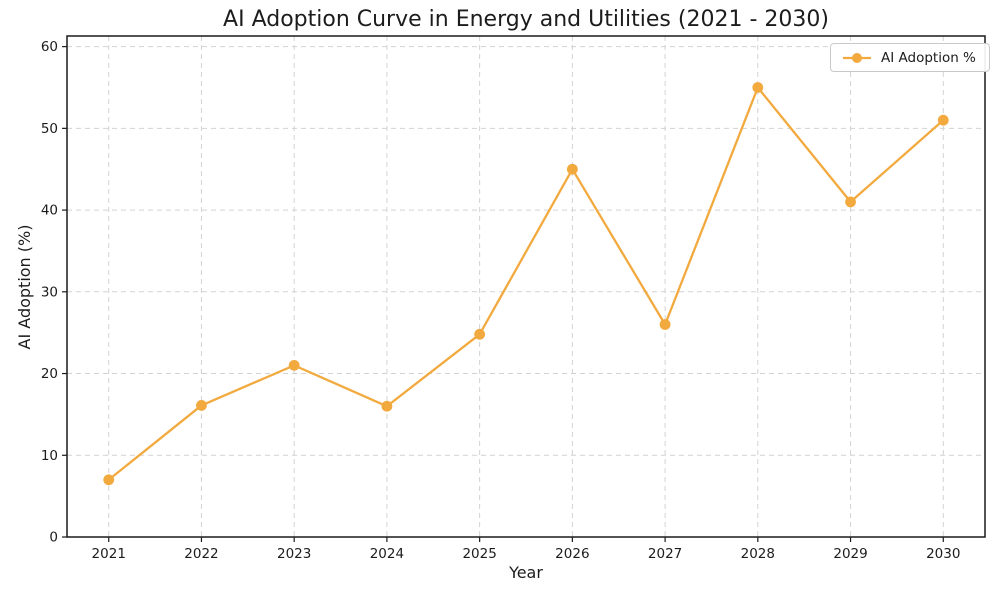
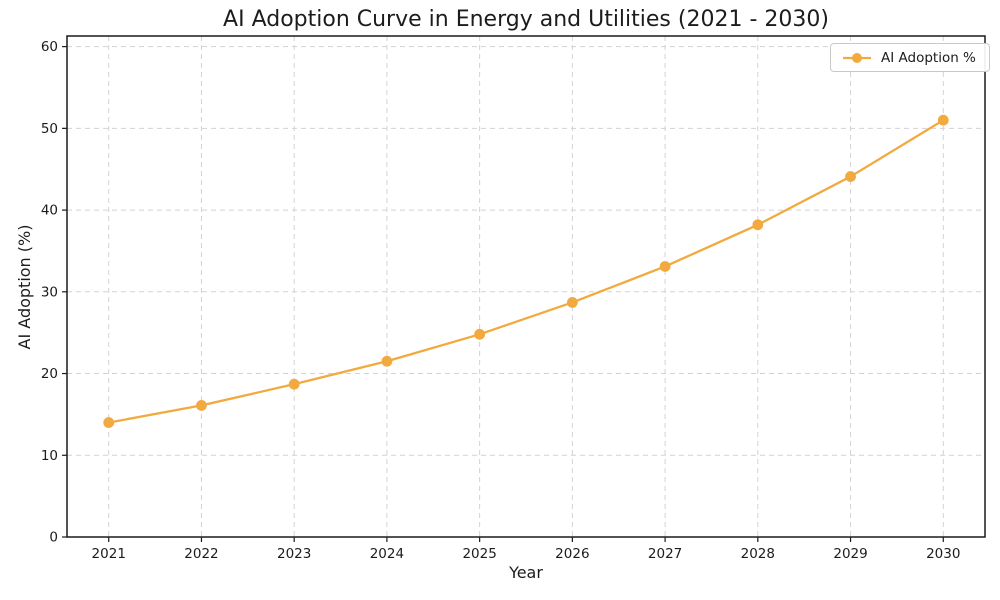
2021: 7 -> 14
2023: 21 -> 19
2024: 16 -> 22
2026: 45 -> 29
2027: 26 -> 33
2028: 55 -> 38
2029: 41 -> 44
